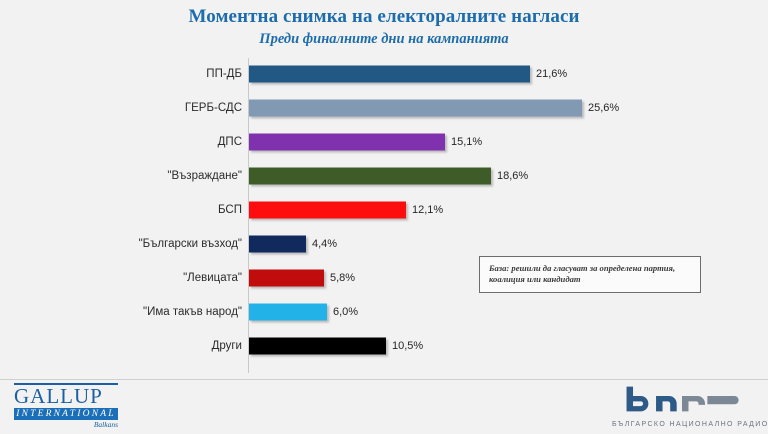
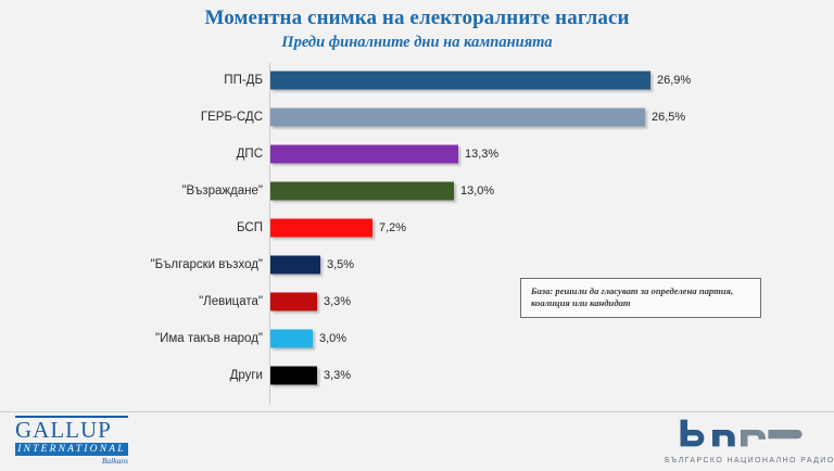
ПП-ДБ: 21,6% -> 26,9%
ГЕРБ-СДС: 25,6% -> 26,5%
ДПС: 15,1% -> 13,3%
"Възраждане": 18,6% -> 13,0%
БСП: 12,1% -> 7,2%
"Български възход": 4,4% -> 3,5%
"Левицата": 5,8% -> 3,3%
"Има такъв народ": 6,0% -> 3,0%
Други: 10,5% -> 3,3%
